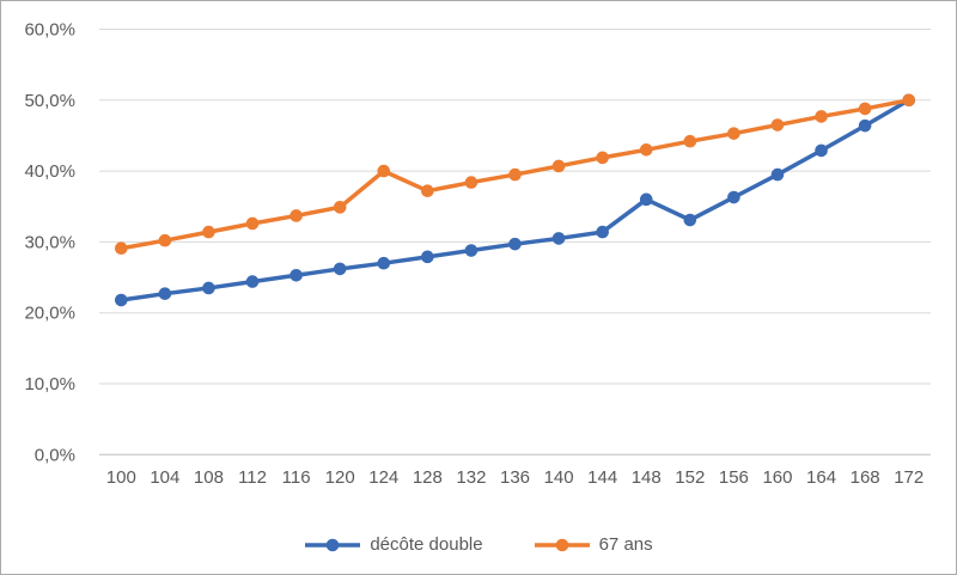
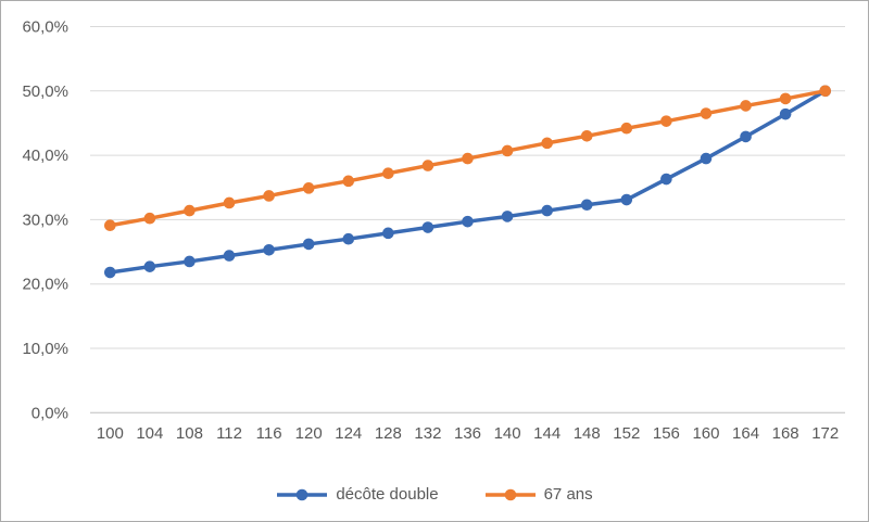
67 ans/124: 40% -> 36%
décôte double/148: 36% -> 32%
